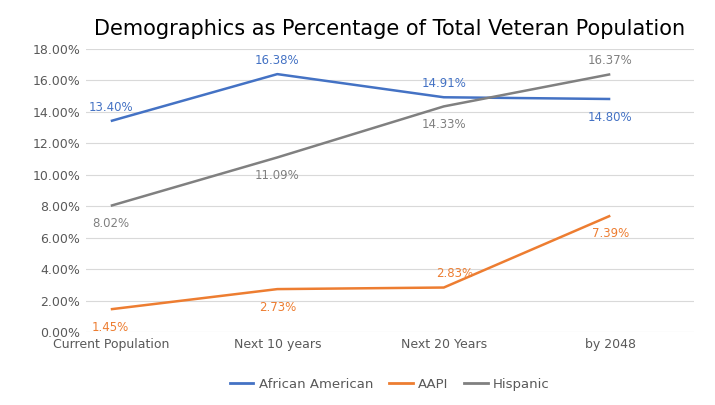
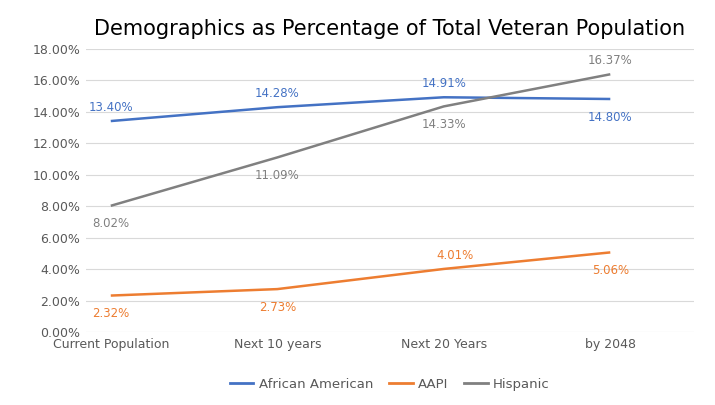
AAPI/Current Population: 1.45% -> 2.32%
African American/Next 10 years: 16.38% -> 14.28%
AAPI/Next 20 Years: 2.83% -> 4.01%
AAPI/by 2048: 7.39% -> 5.06%
